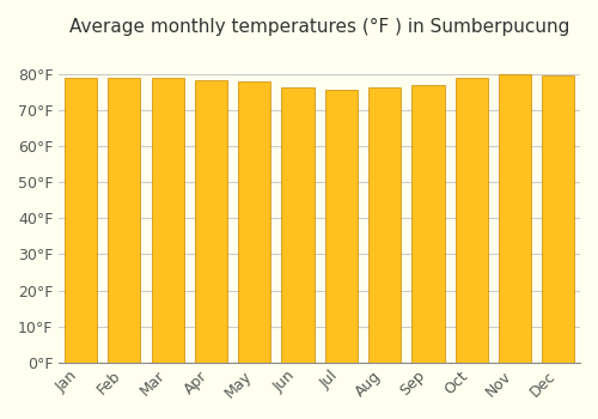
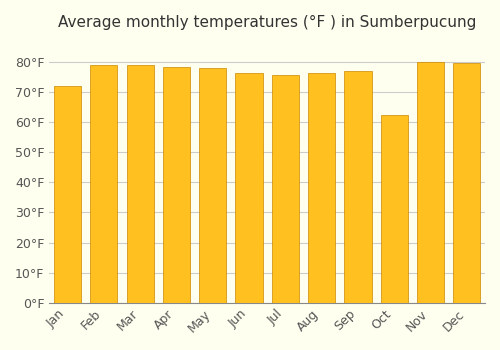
Jan: 79.0°F -> 72.0°F
Oct: 79.0°F -> 62.5°F
